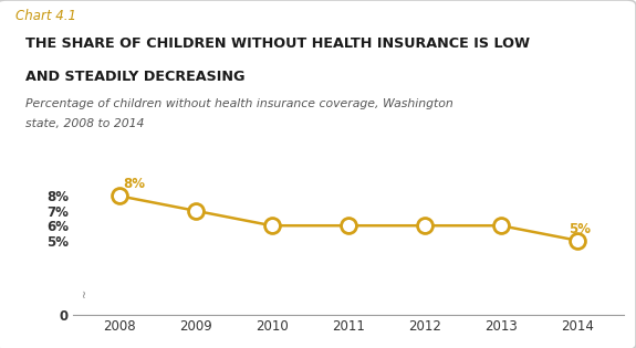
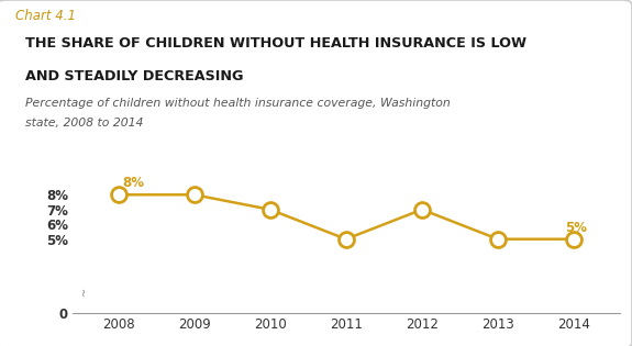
2009: 7% -> 8%
2010: 6% -> 7%
2011: 6% -> 5%
2012: 6% -> 7%
2013: 6% -> 5%
